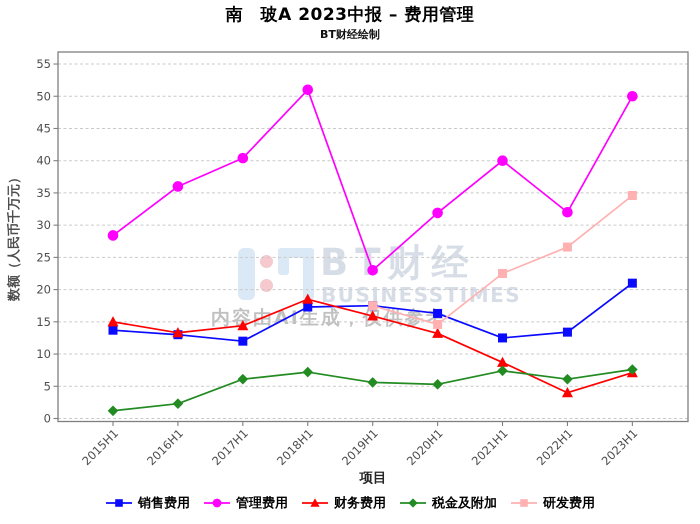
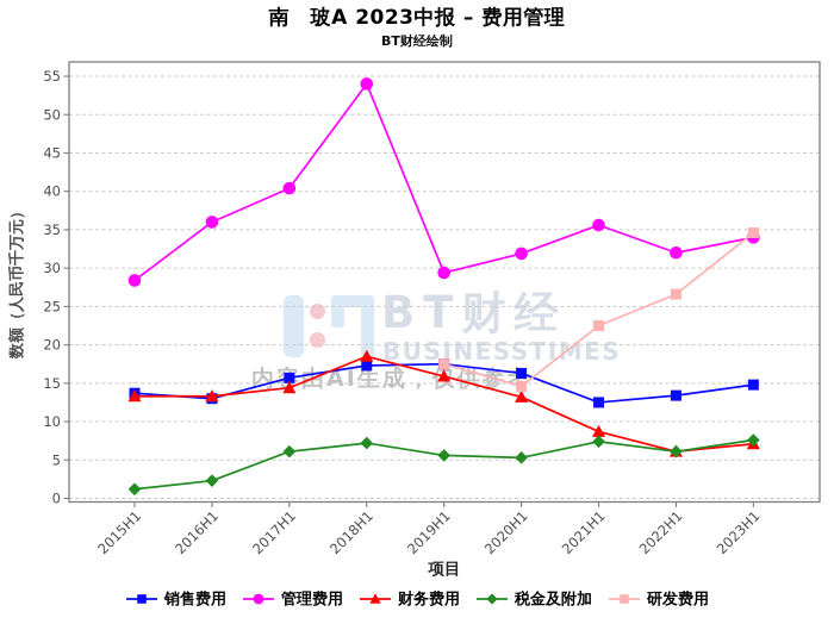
财务费用/2015H1: 15 -> 13
销售费用/2017H1: 12 -> 16
管理费用/2018H1: 51 -> 54
管理费用/2019H1: 23 -> 29
管理费用/2021H1: 40 -> 36
财务费用/2022H1: 4 -> 6
销售费用/2023H1: 21 -> 15
管理费用/2023H1: 50 -> 34
